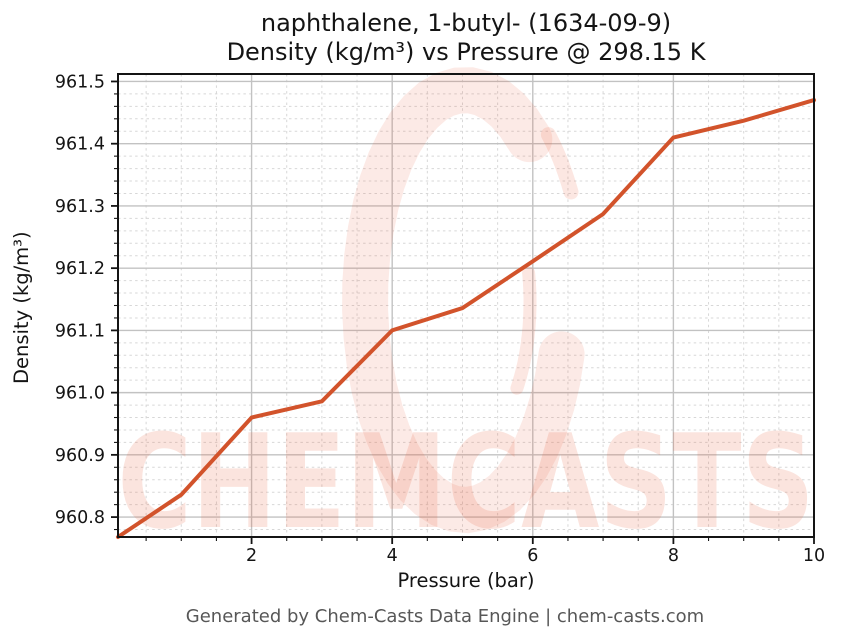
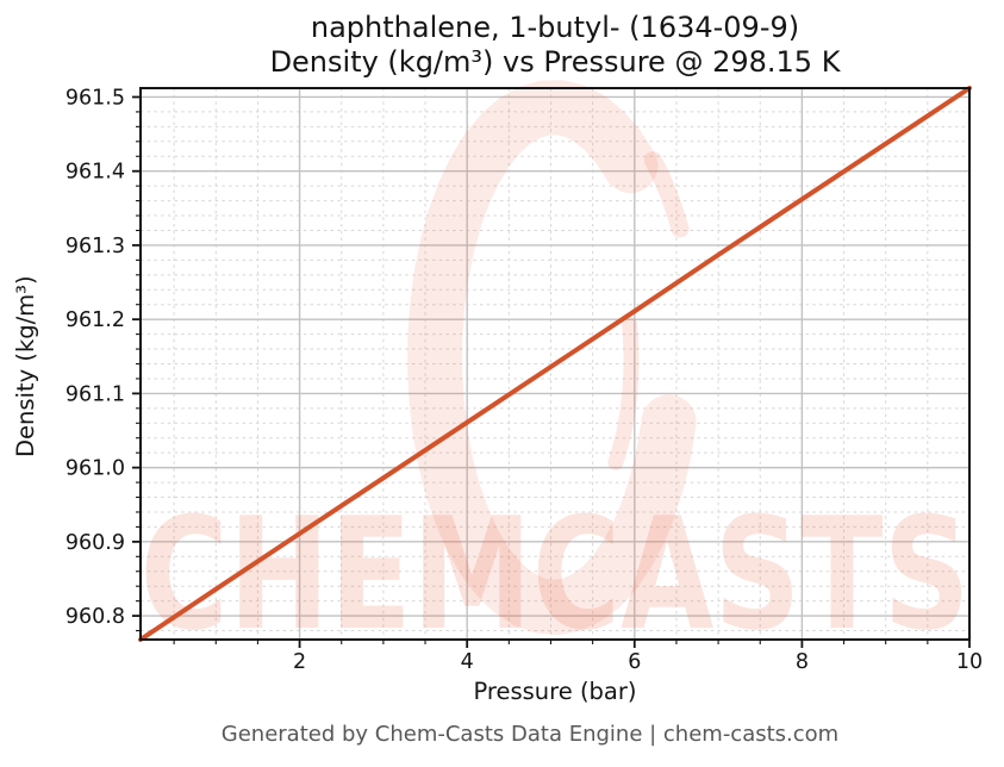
2: 960.96 -> 960.91
4: 961.10 -> 961.06
8: 961.41 -> 961.36
10: 961.47 -> 961.51
